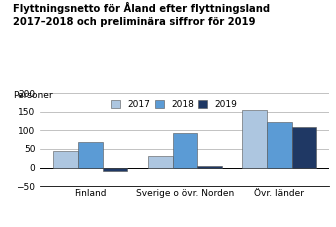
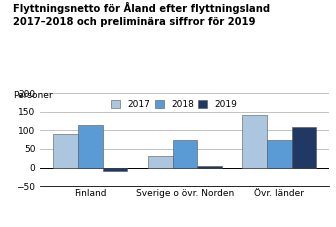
2017/Finland: 45 -> 90
2018/Finland: 68 -> 115
2018/Sverige o övr. Norden: 93 -> 75
2017/Övr. länder: 155 -> 140
2018/Övr. länder: 123 -> 75
